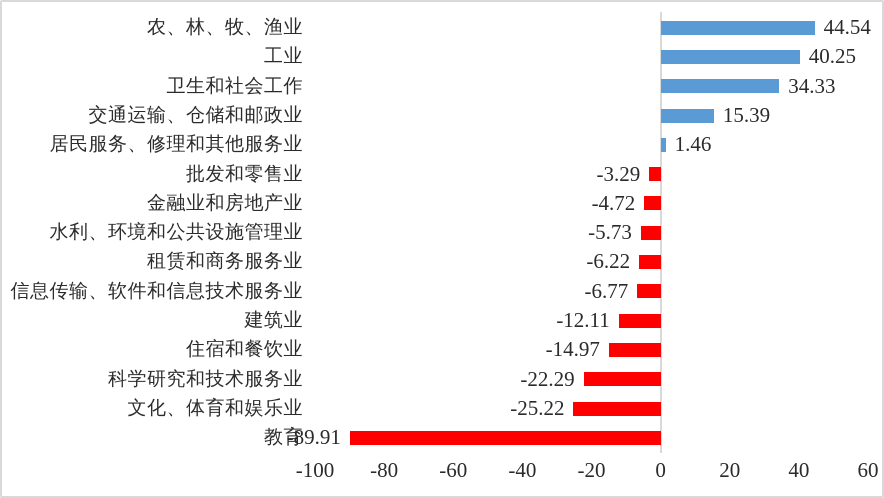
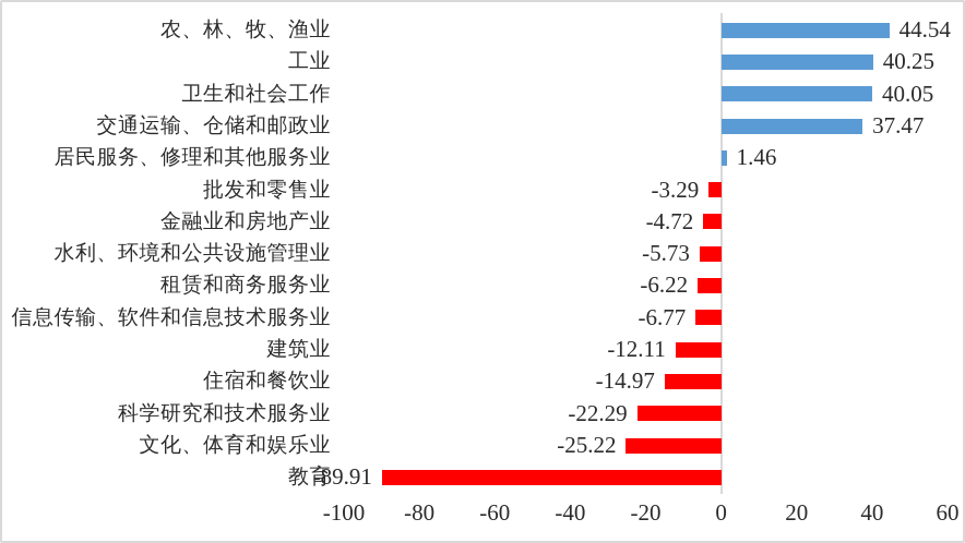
卫生和社会工作: 34.33 -> 40.05
交通运输、仓储和邮政业: 15.39 -> 37.47
